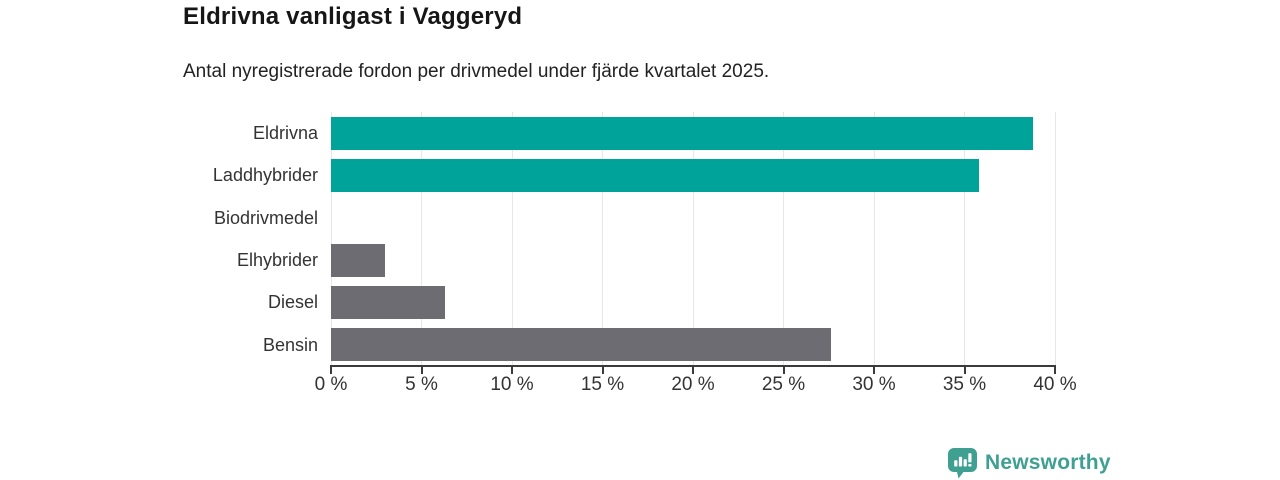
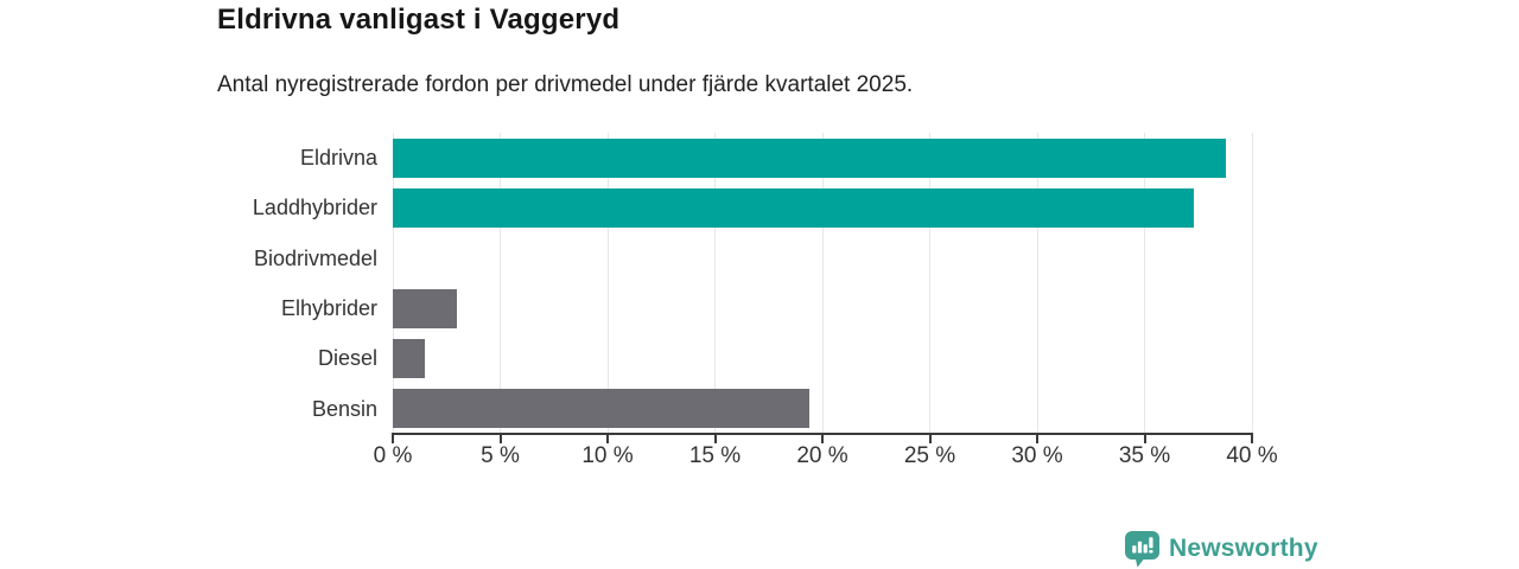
Laddhybrider: 35.8% -> 37.3%
Diesel: 6.3% -> 1.5%
Bensin: 27.6% -> 19.4%
